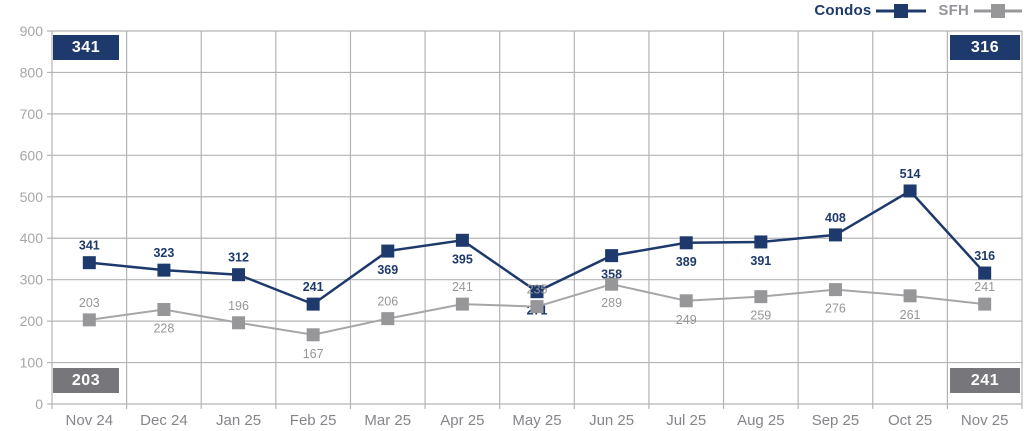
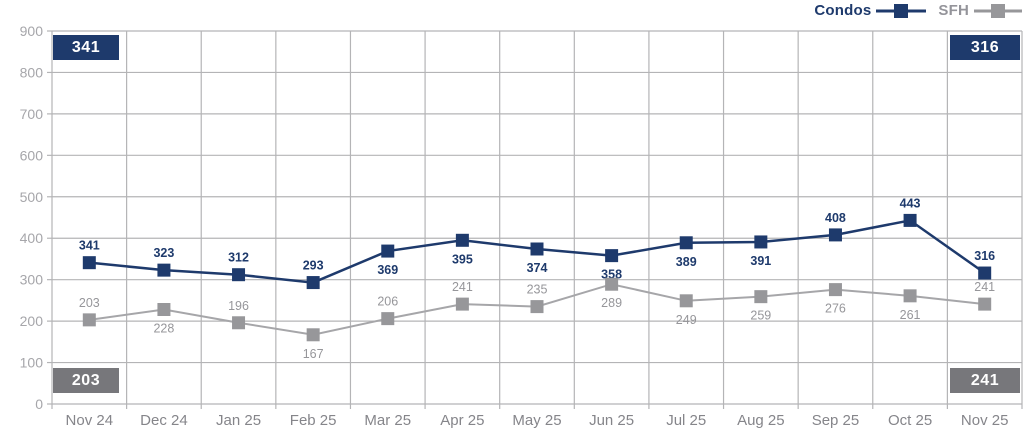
Condos/Feb 25: 241 -> 293
Condos/May 25: 271 -> 374
Condos/Oct 25: 514 -> 443
